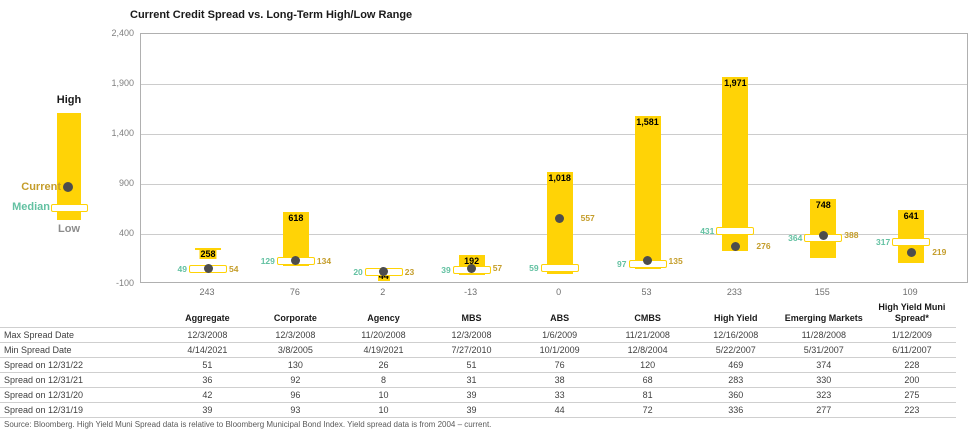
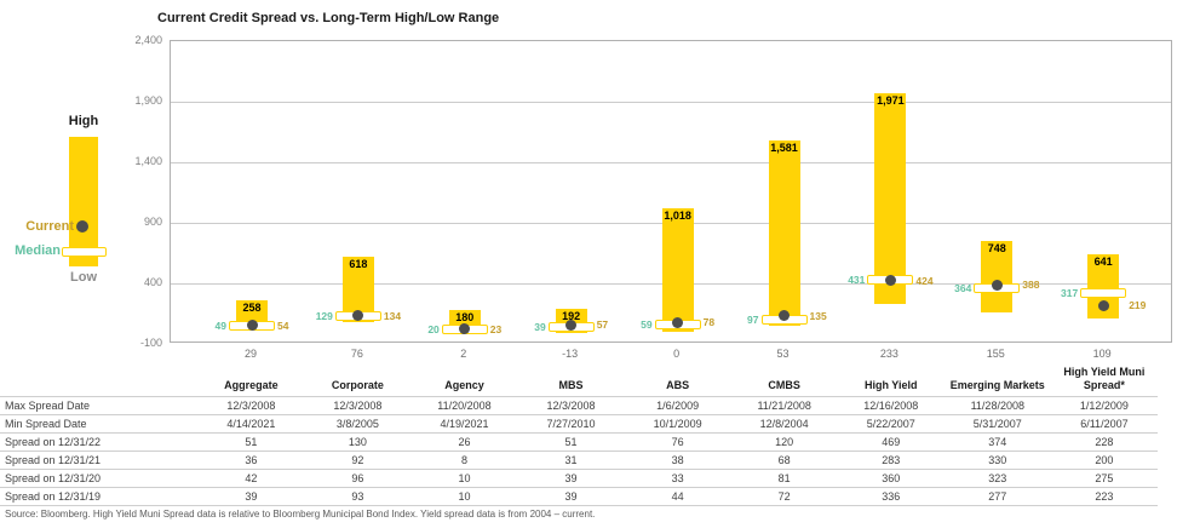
Low/Aggregate: 243 -> 29
High/Agency: 44 -> 180
Current/ABS: 557 -> 78
Current/High Yield: 276 -> 424
